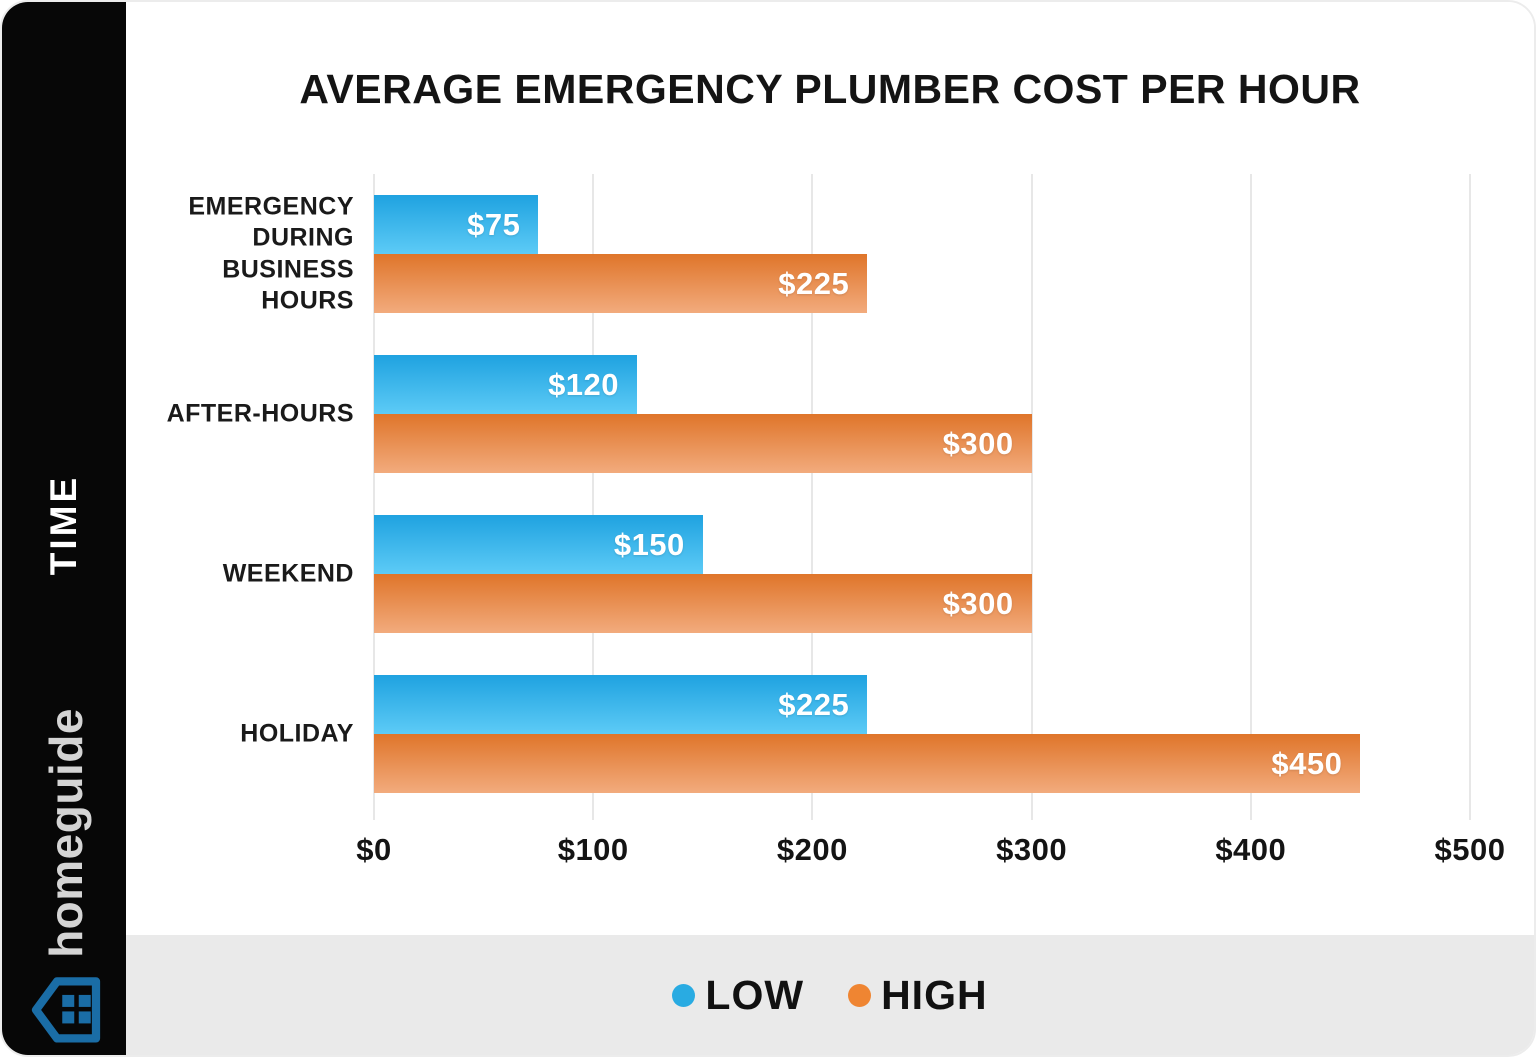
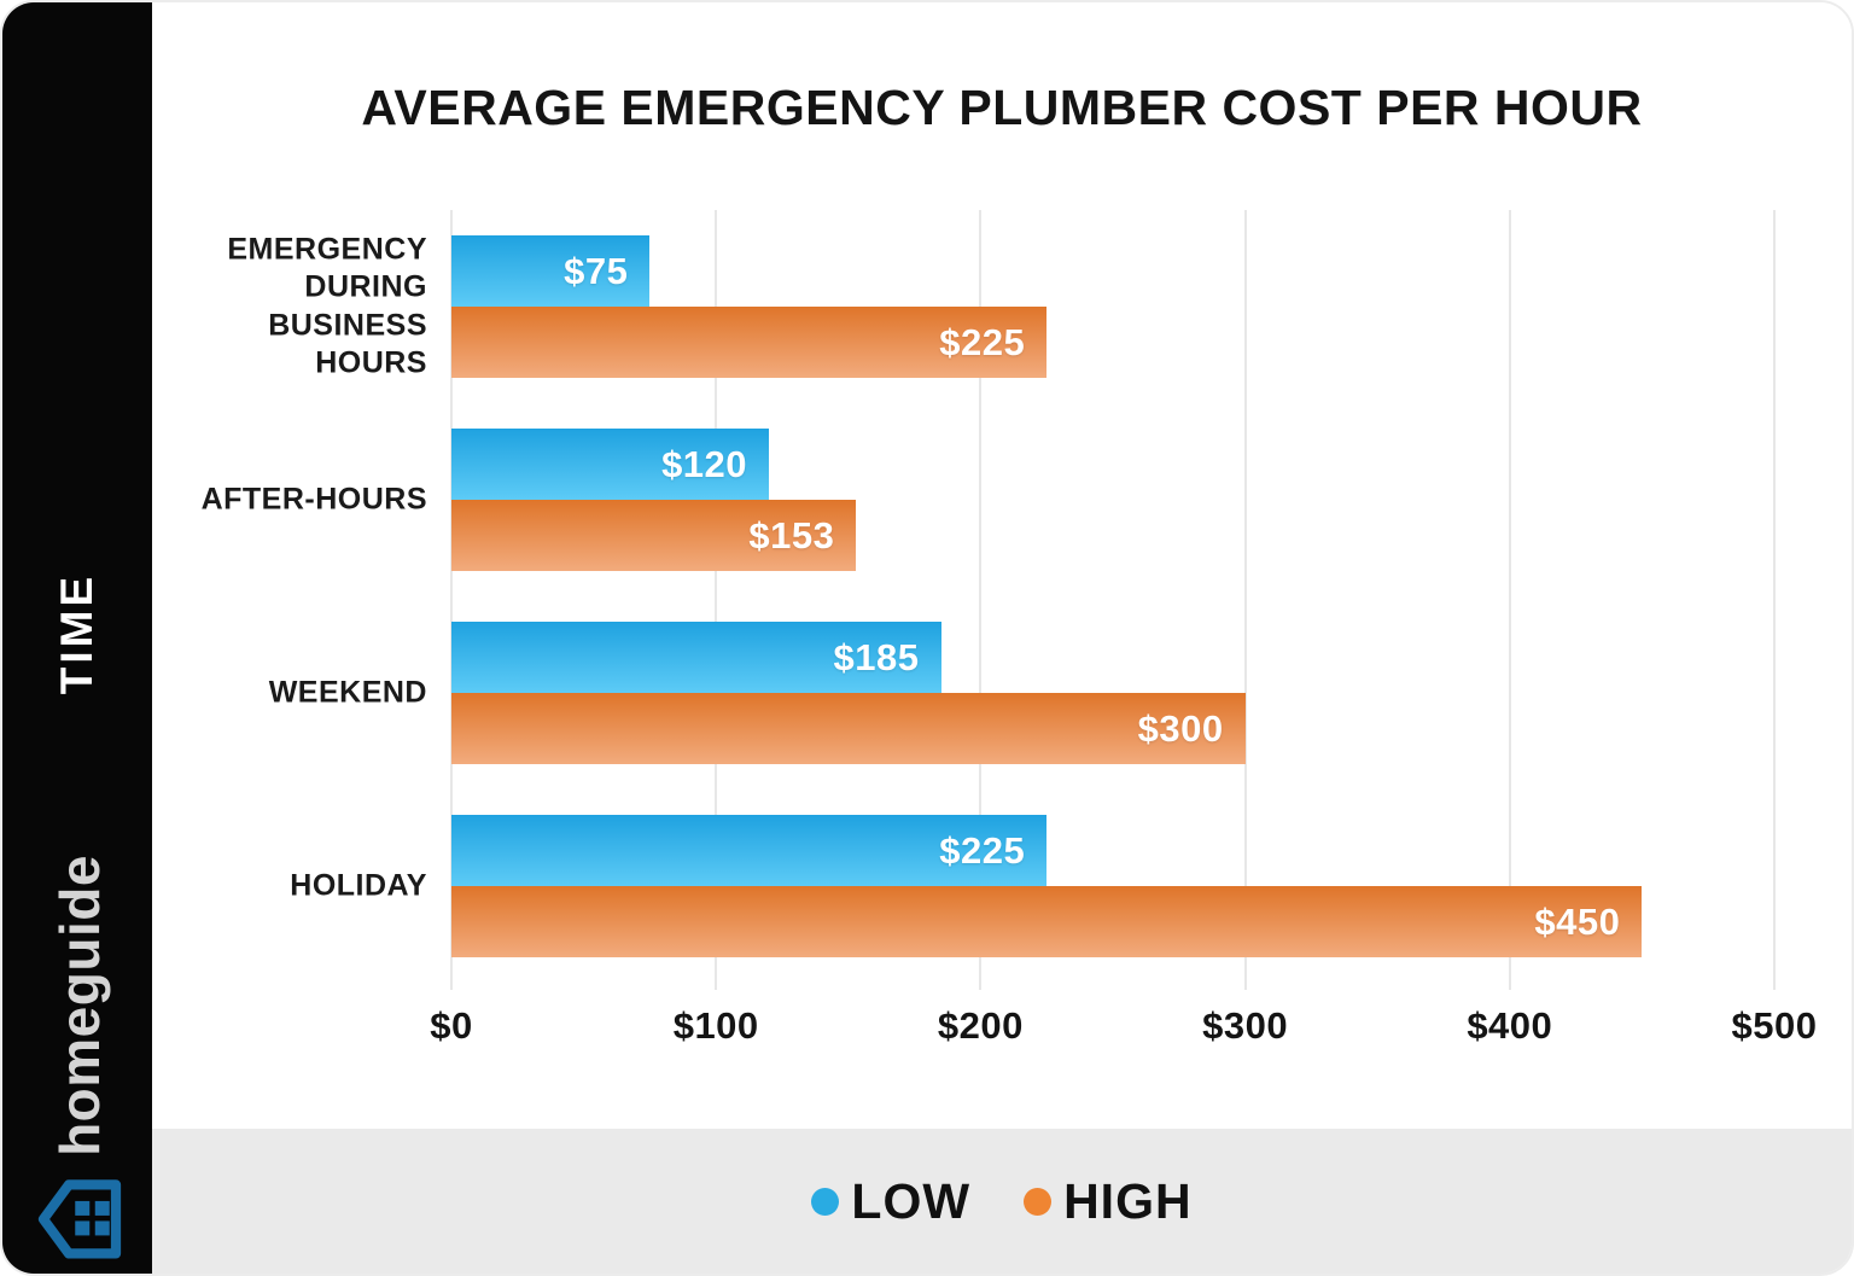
HIGH/AFTER-HOURS: $300 -> $153
LOW/WEEKEND: $150 -> $185
